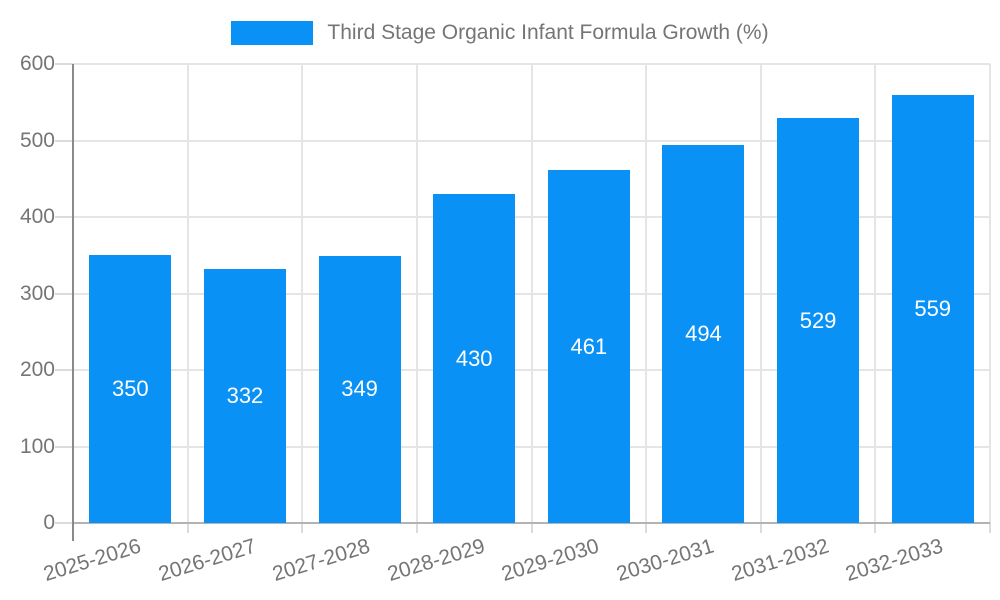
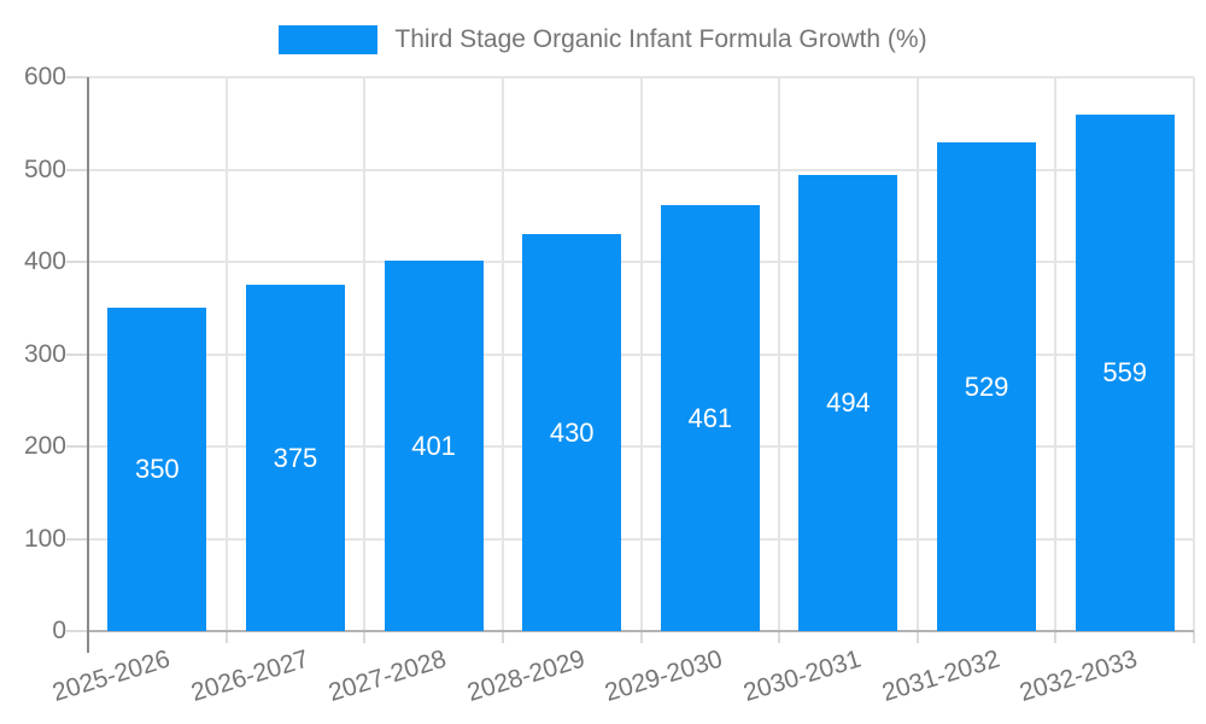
2026-2027: 332 -> 375
2027-2028: 349 -> 401
